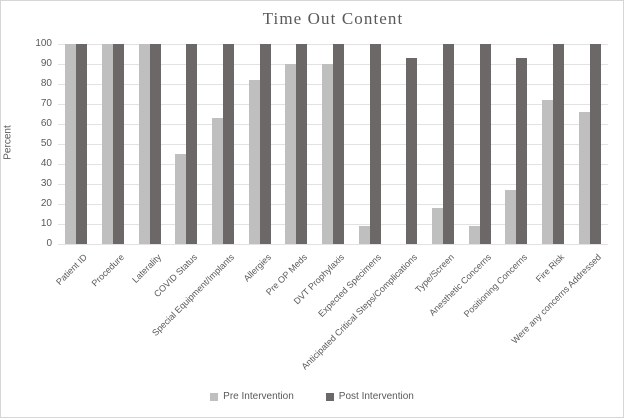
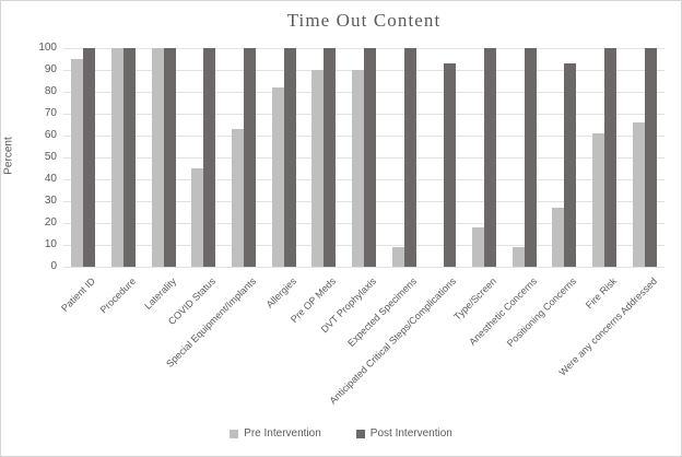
Pre Intervention/Patient ID: 100 -> 95
Pre Intervention/Fire Risk: 72 -> 61
